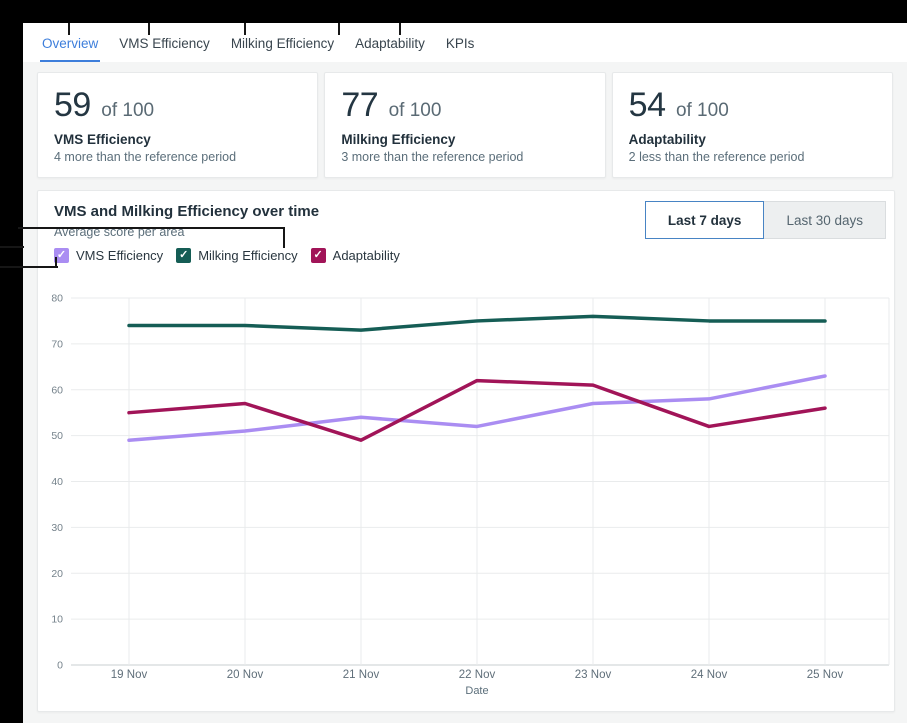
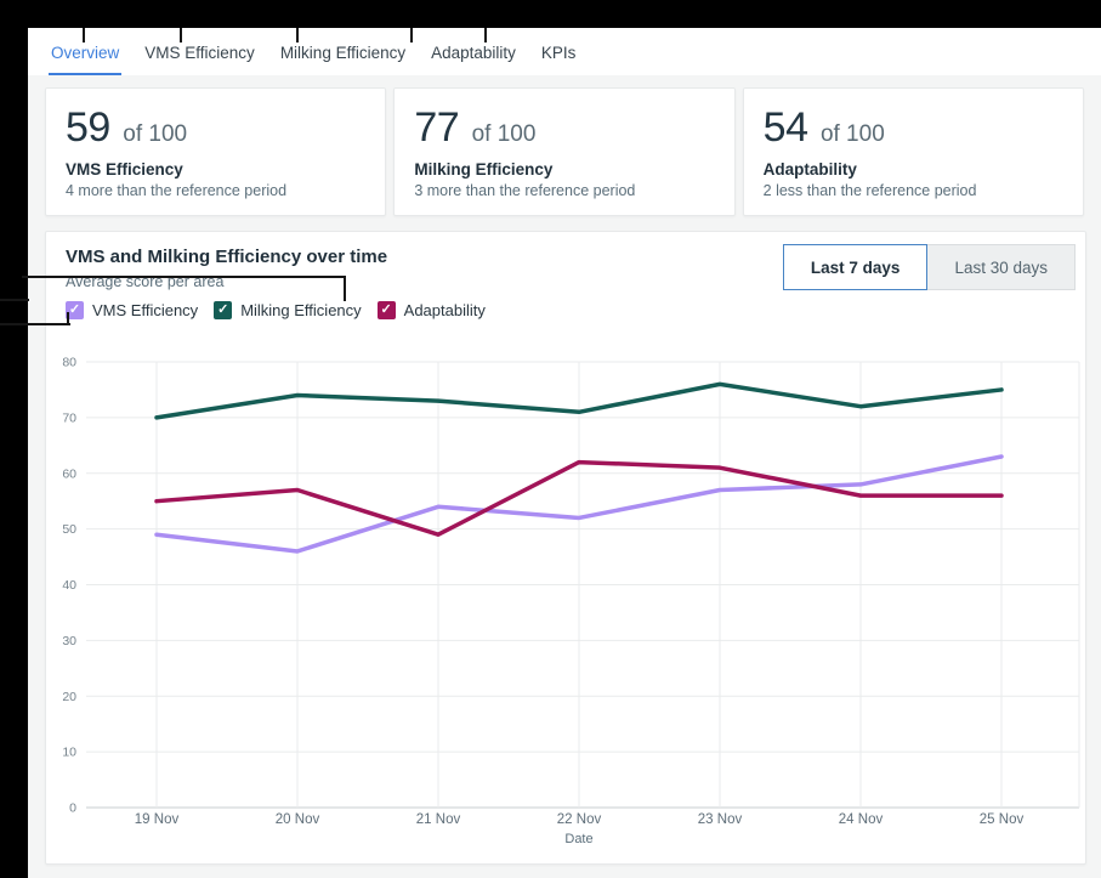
Milking Efficiency/19 Nov: 74 -> 70
VMS Efficiency/20 Nov: 51 -> 46
Milking Efficiency/22 Nov: 75 -> 71
Milking Efficiency/24 Nov: 75 -> 72
Adaptability/24 Nov: 52 -> 56
